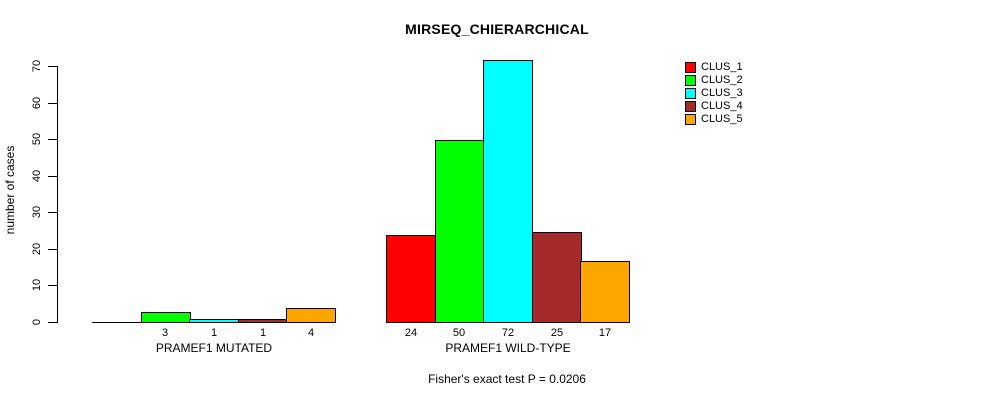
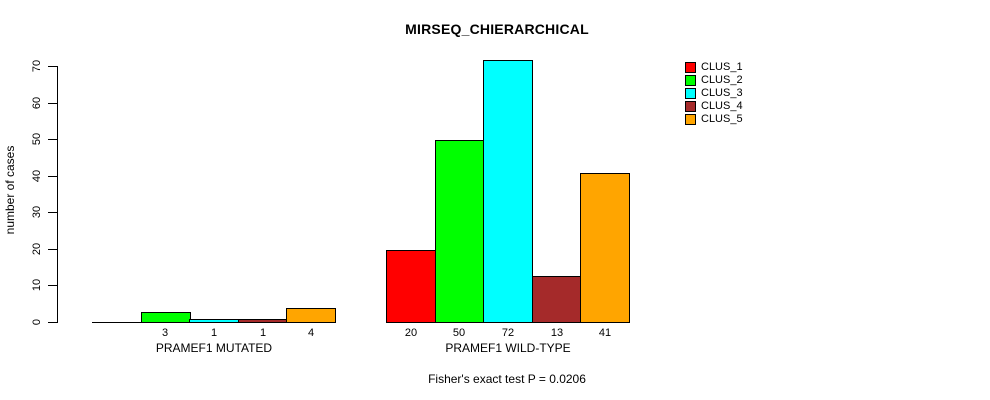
CLUS_1/PRAMEF1 WILD-TYPE: 24 -> 20
CLUS_4/PRAMEF1 WILD-TYPE: 25 -> 13
CLUS_5/PRAMEF1 WILD-TYPE: 17 -> 41
